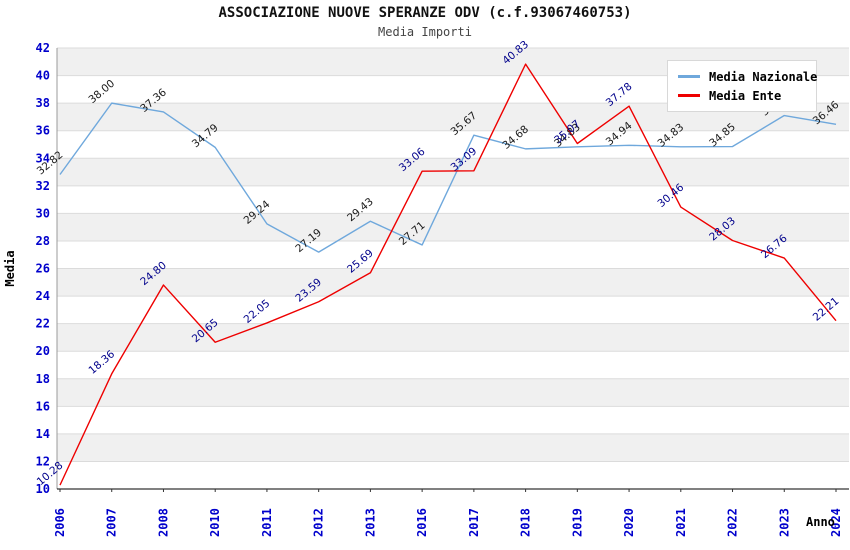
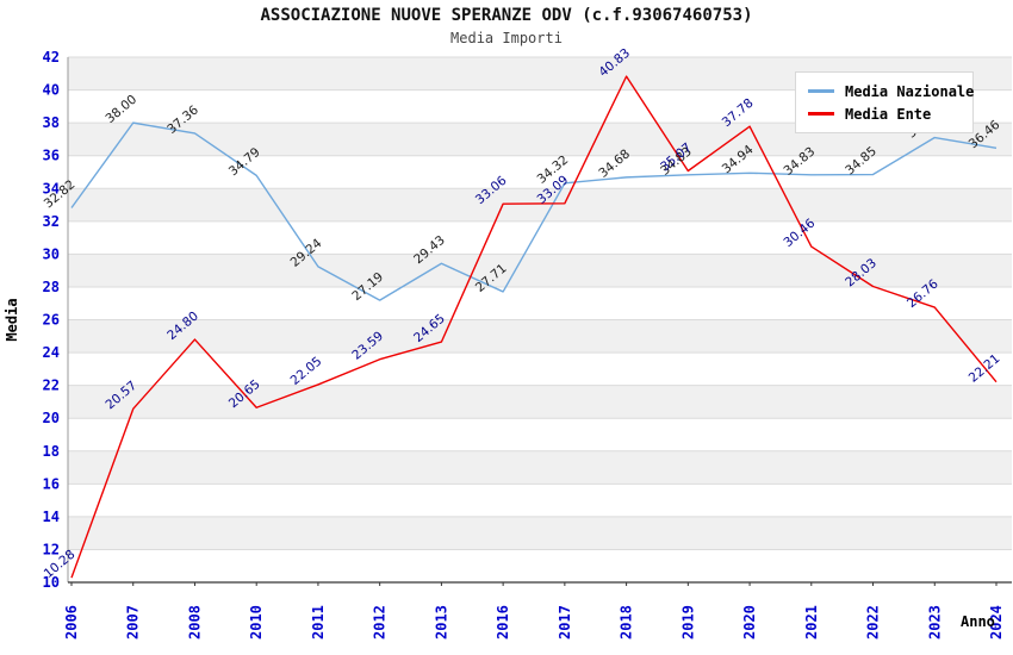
Media Ente/2007: 18.36 -> 20.57
Media Ente/2013: 25.69 -> 24.65
Media Nazionale/2017: 35.67 -> 34.32
